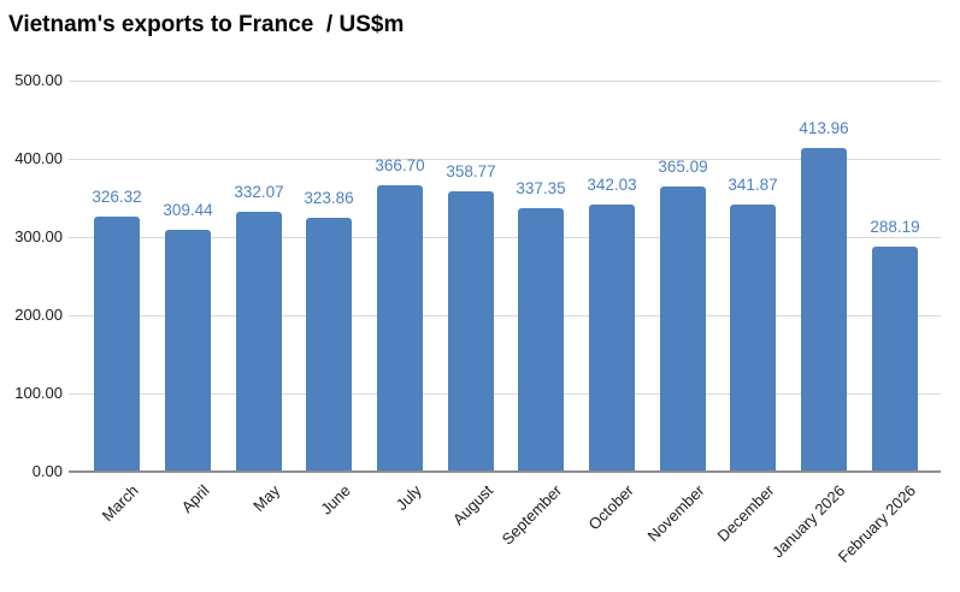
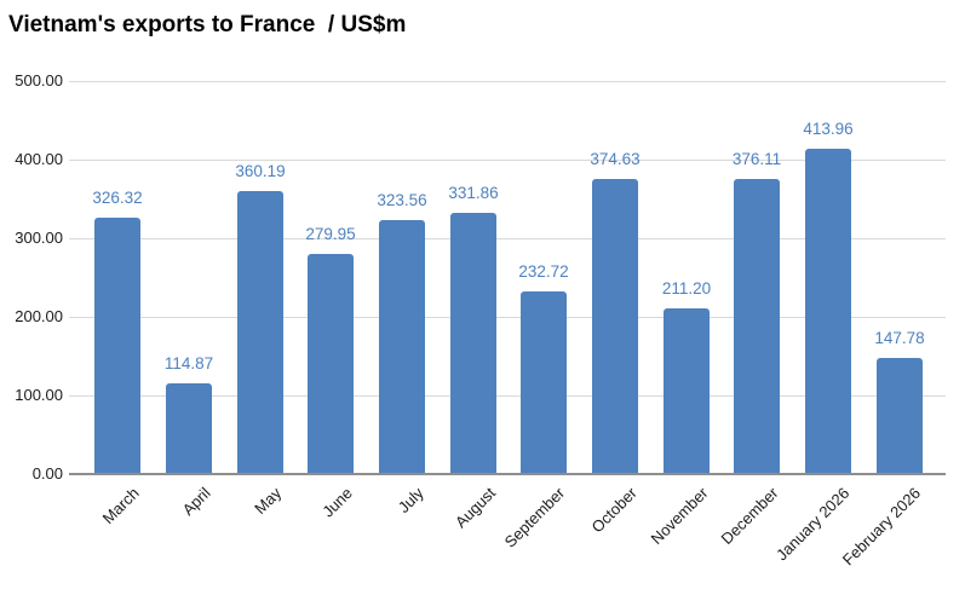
April: 309.44 -> 114.87
May: 332.07 -> 360.19
June: 323.86 -> 279.95
July: 366.70 -> 323.56
August: 358.77 -> 331.86
September: 337.35 -> 232.72
October: 342.03 -> 374.63
November: 365.09 -> 211.20
December: 341.87 -> 376.11
February 2026: 288.19 -> 147.78
